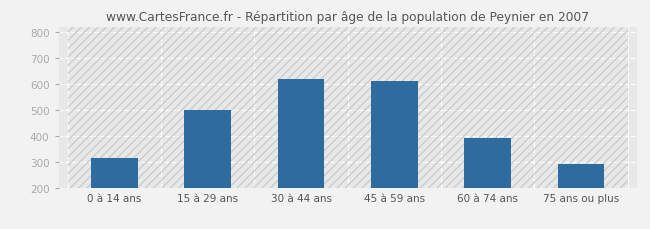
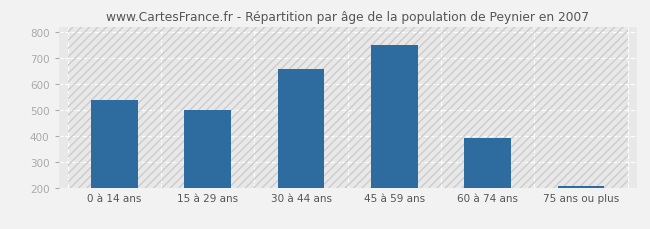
0 à 14 ans: 315 -> 538
30 à 44 ans: 620 -> 657
45 à 59 ans: 610 -> 750
75 ans ou plus: 290 -> 205
